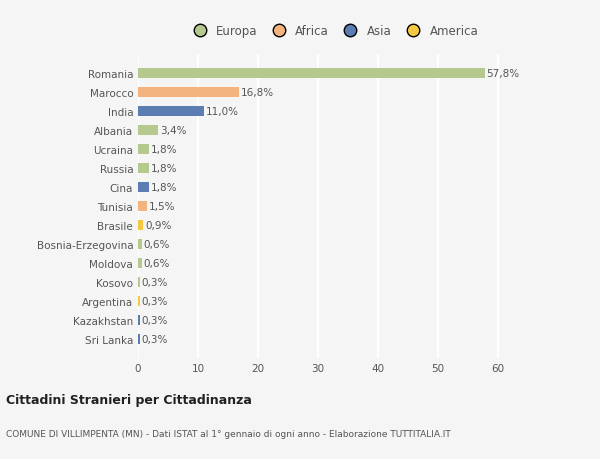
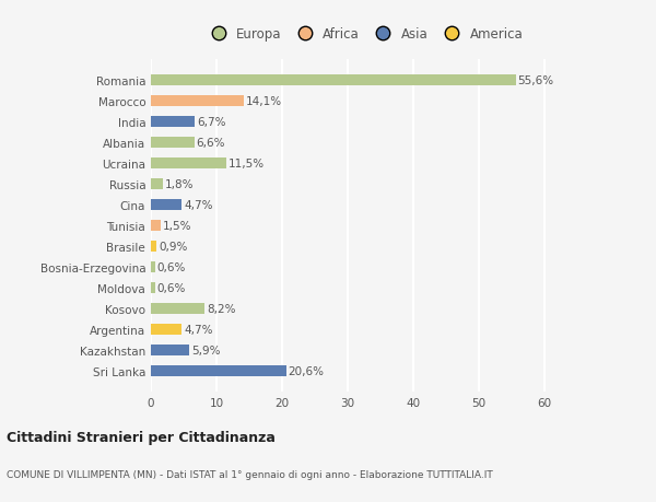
Romania: 57,8% -> 55,6%
Marocco: 16,8% -> 14,1%
India: 11,0% -> 6,7%
Albania: 3,4% -> 6,6%
Ucraina: 1,8% -> 11,5%
Cina: 1,8% -> 4,7%
Kosovo: 0,3% -> 8,2%
Argentina: 0,3% -> 4,7%
Kazakhstan: 0,3% -> 5,9%
Sri Lanka: 0,3% -> 20,6%
